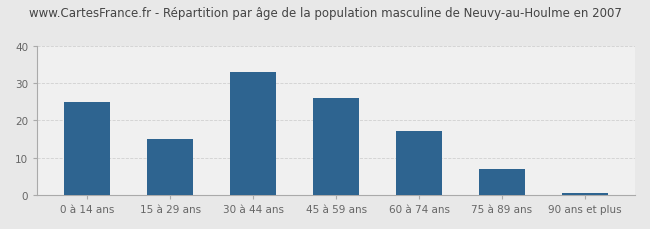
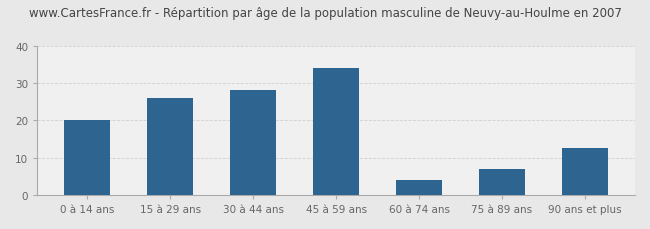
0 à 14 ans: 25.0 -> 20.0
15 à 29 ans: 15.0 -> 26.0
30 à 44 ans: 33.0 -> 28.0
45 à 59 ans: 26.0 -> 34.0
60 à 74 ans: 17.0 -> 4.0
90 ans et plus: 0.5 -> 12.5
